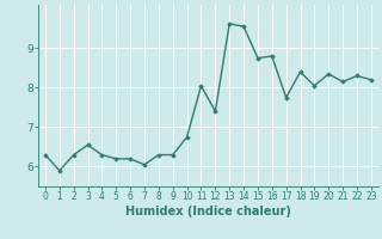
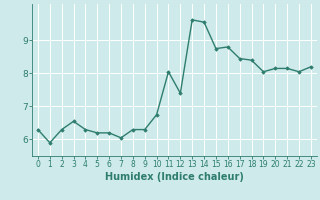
17: 7.75 -> 8.45
20: 8.35 -> 8.15
22: 8.30 -> 8.05
